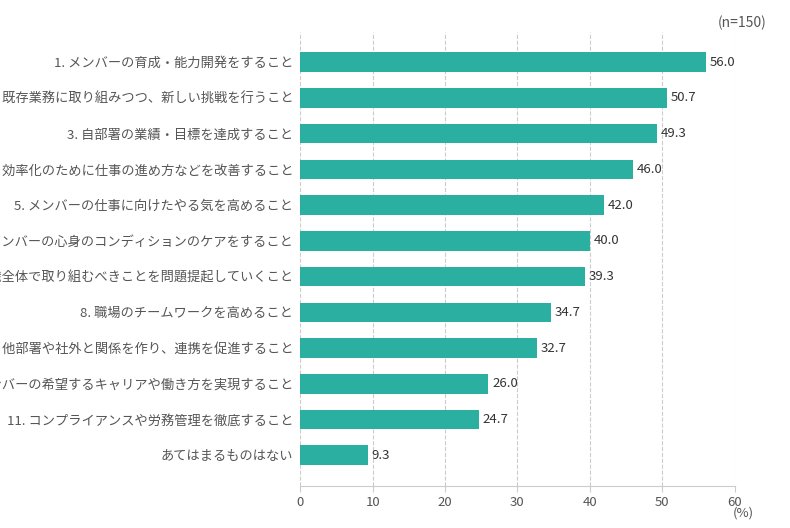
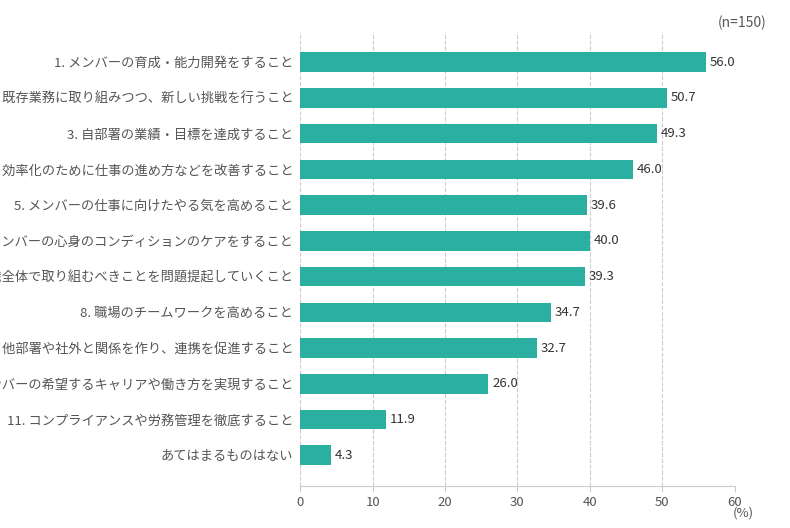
5. メンバーの仕事に向けたやる気を高めること: 42.0 -> 39.6
11. コンプライアンスや労務管理を徹底すること: 24.7 -> 11.9
あてはまるものはない: 9.3 -> 4.3
